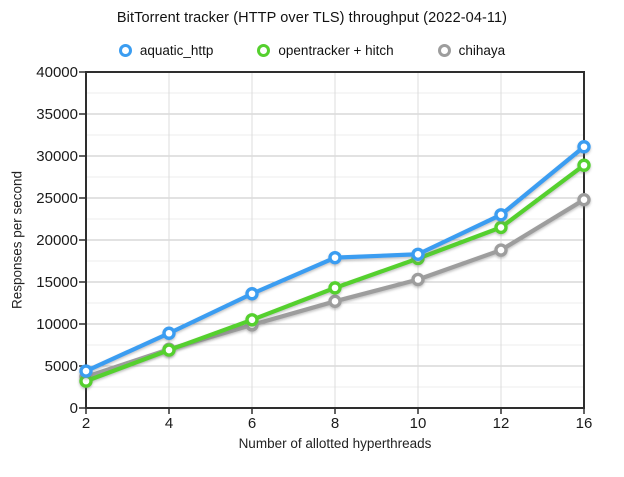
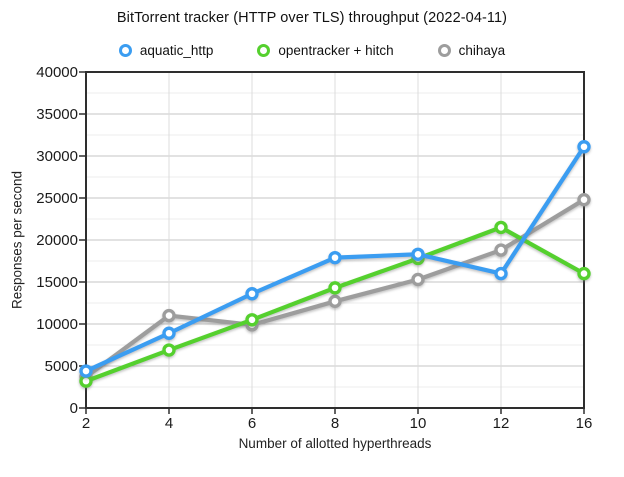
chihaya/4: 7000 -> 11000
aquatic_http/12: 23000 -> 16000
opentracker + hitch/16: 29000 -> 16000
